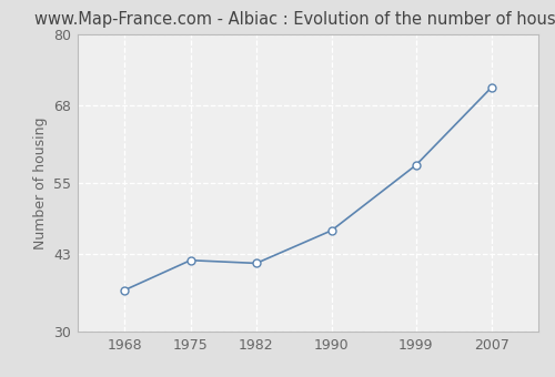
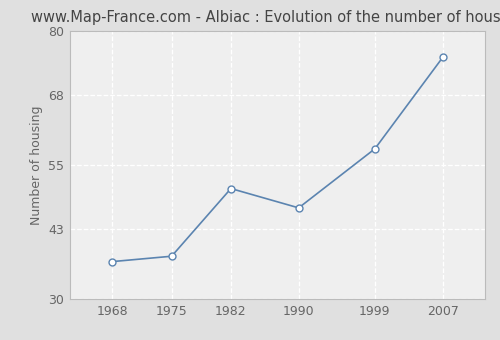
1975: 42.0 -> 38.0
1982: 41.5 -> 50.6
2007: 71.0 -> 75.0
